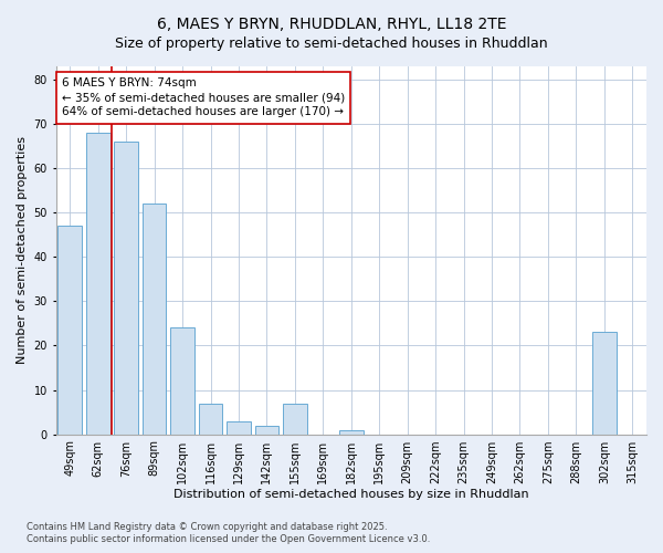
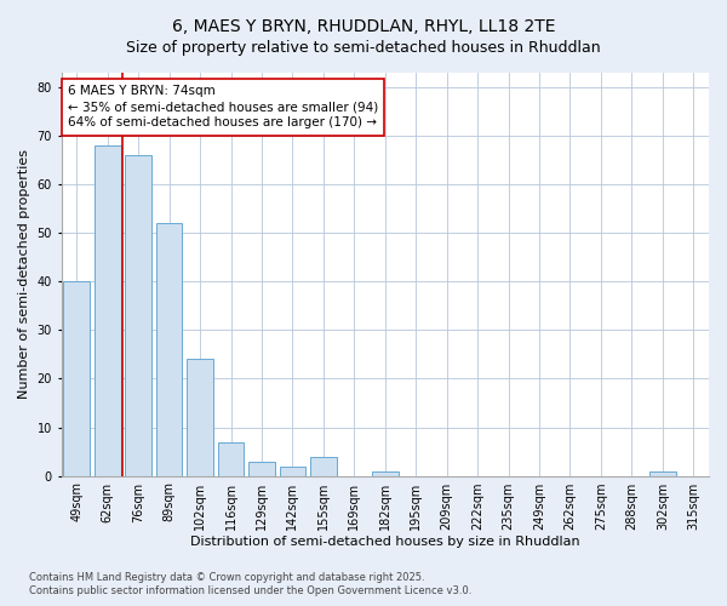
49sqm: 47 -> 40
155sqm: 7 -> 4
302sqm: 23 -> 1
